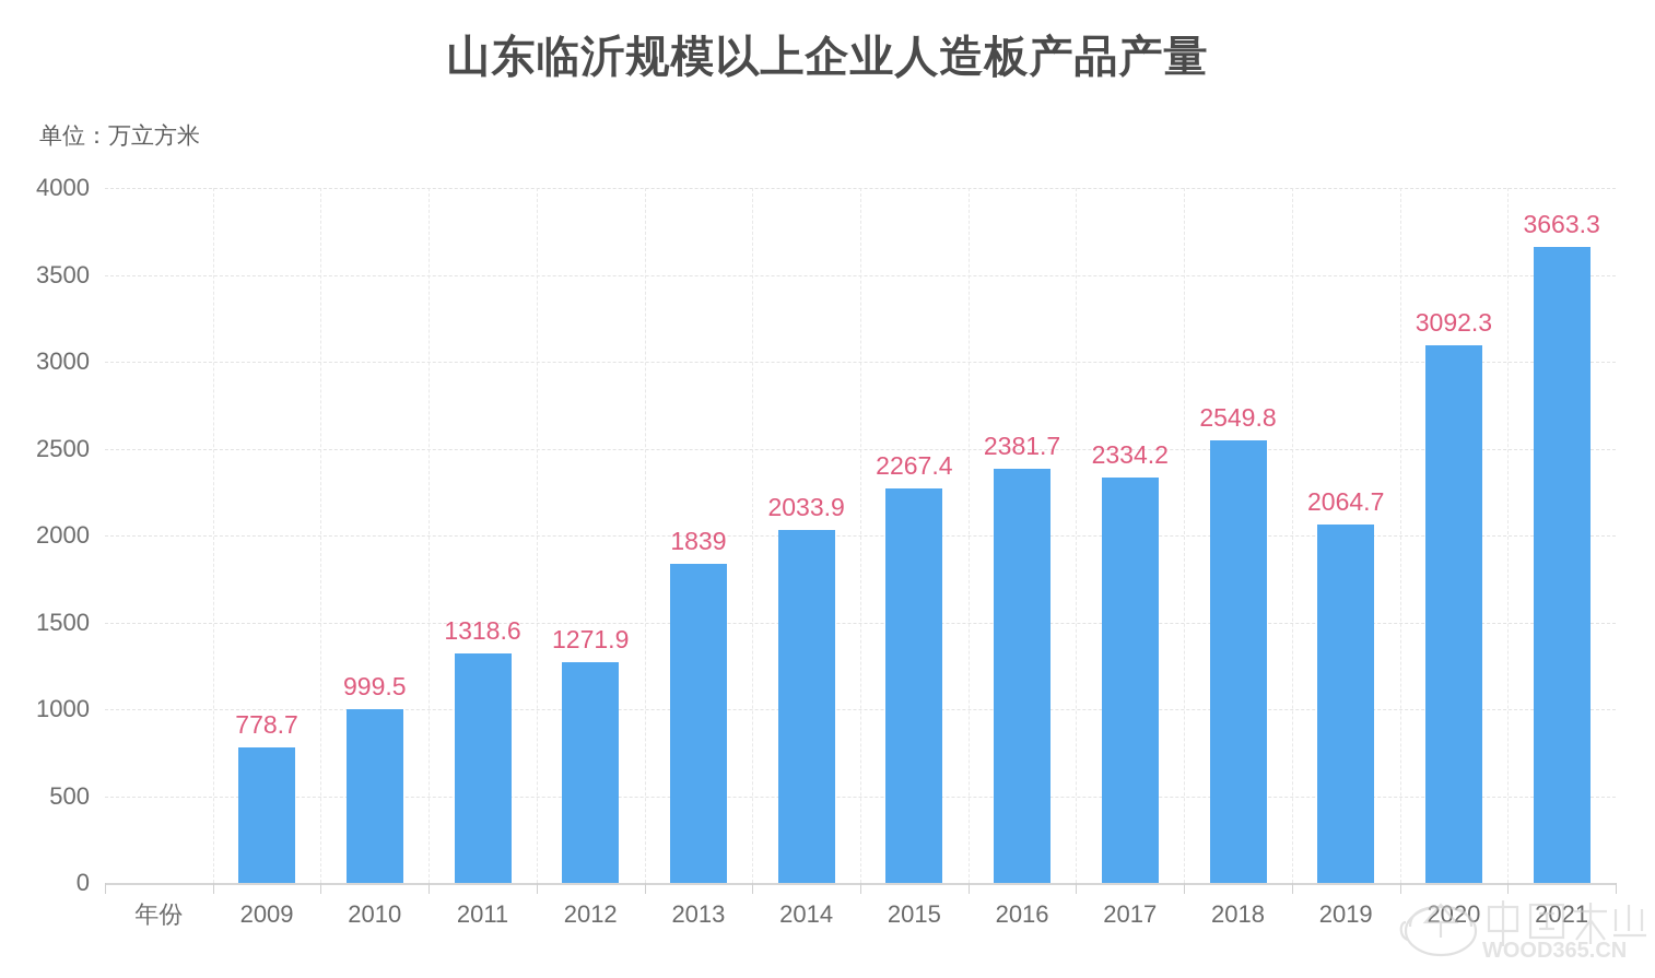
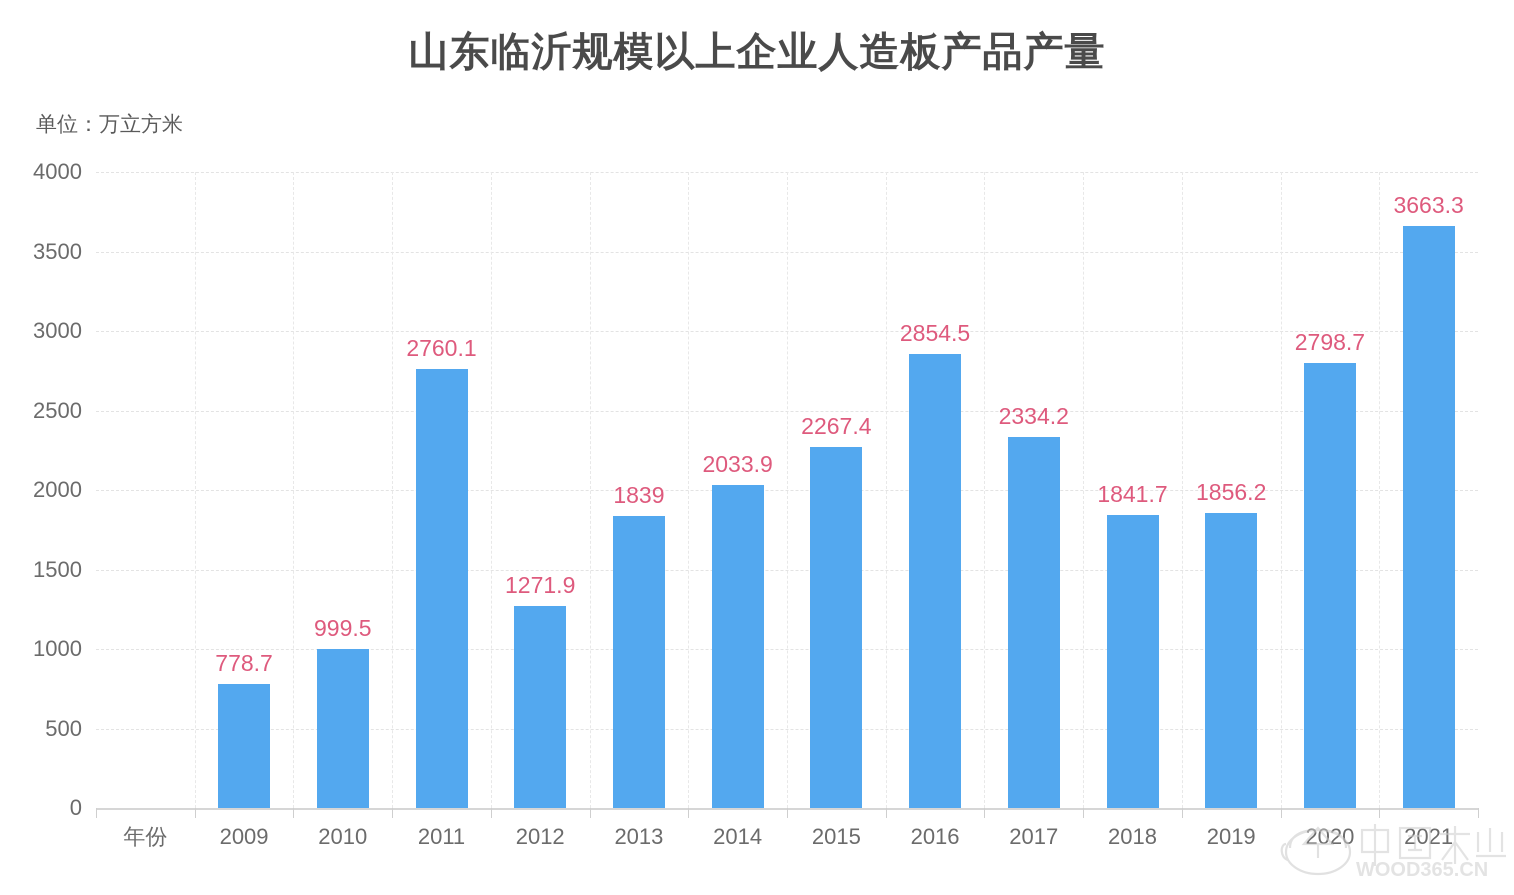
2011: 1318.6 -> 2760.1
2016: 2381.7 -> 2854.5
2018: 2549.8 -> 1841.7
2019: 2064.7 -> 1856.2
2020: 3092.3 -> 2798.7
